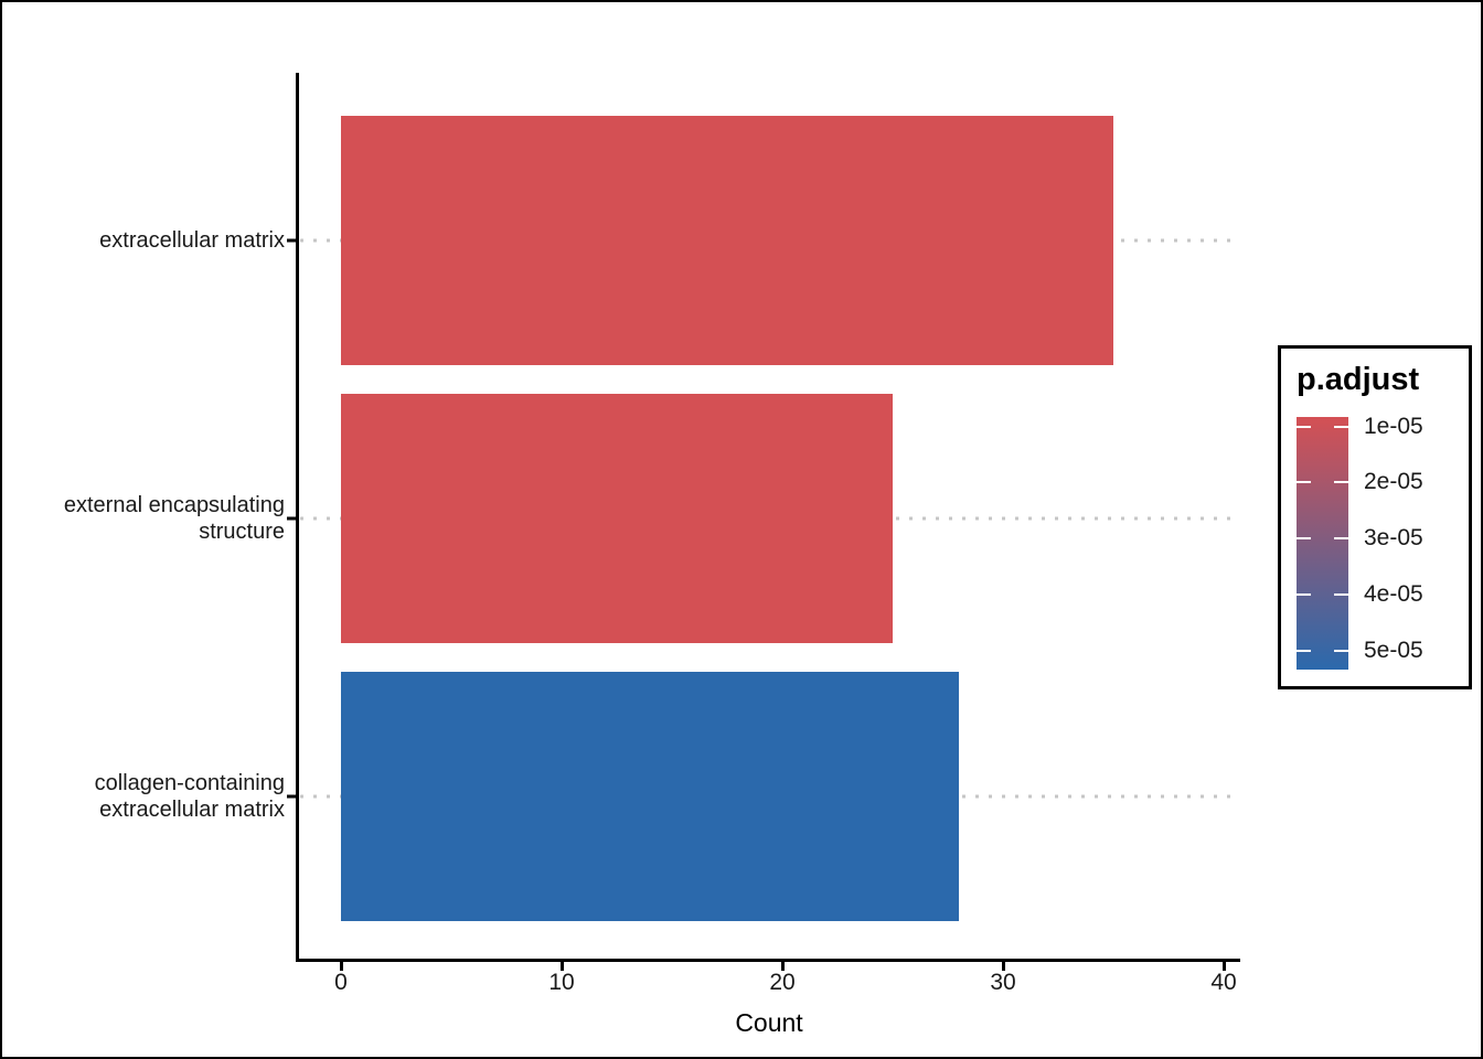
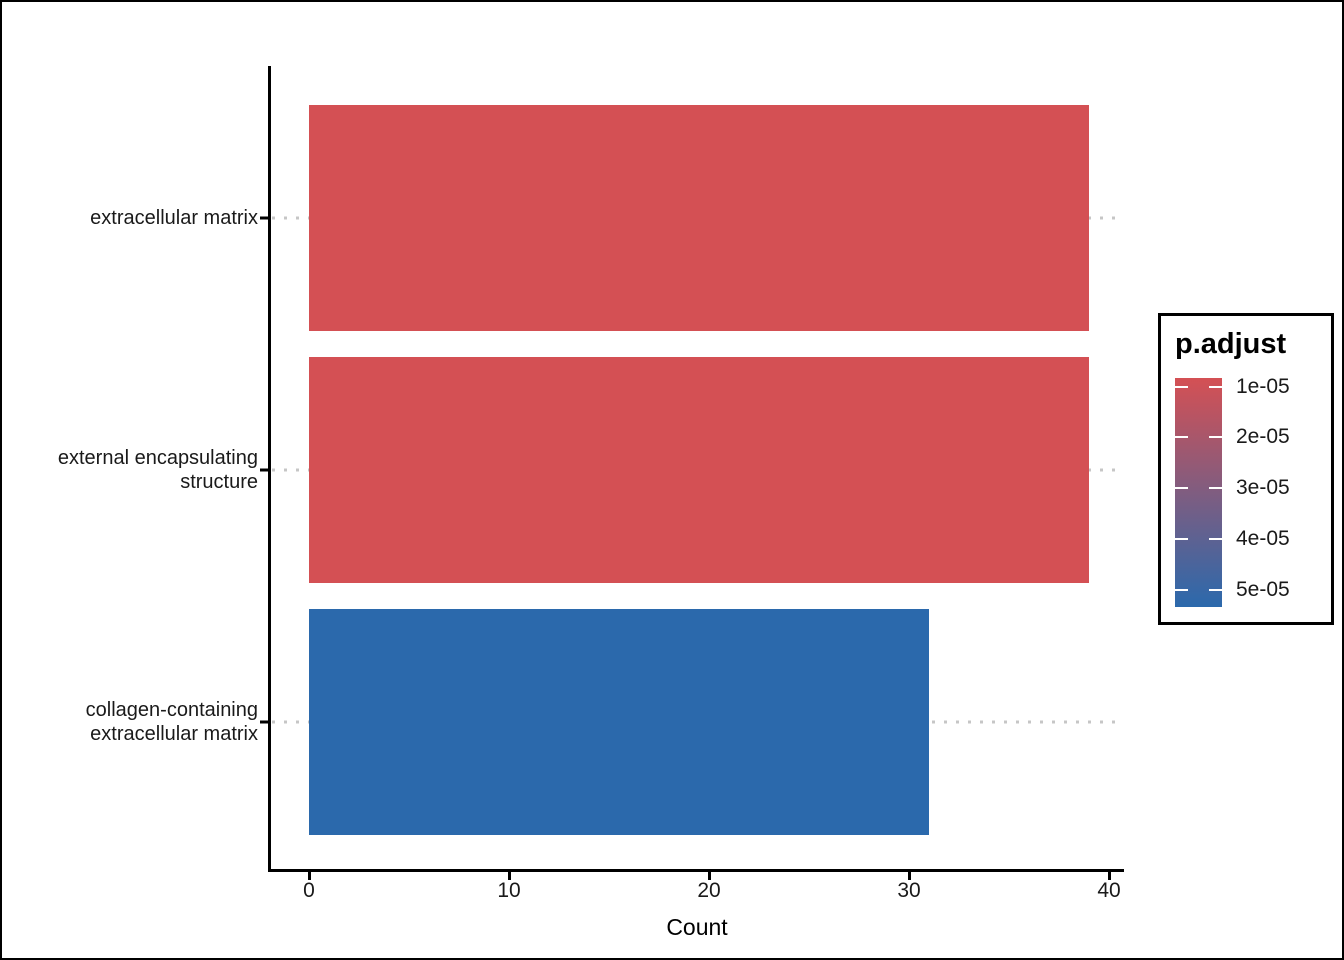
extracellular matrix: 35 -> 39
external encapsulating structure: 25 -> 39
collagen-containing extracellular matrix: 28 -> 31
